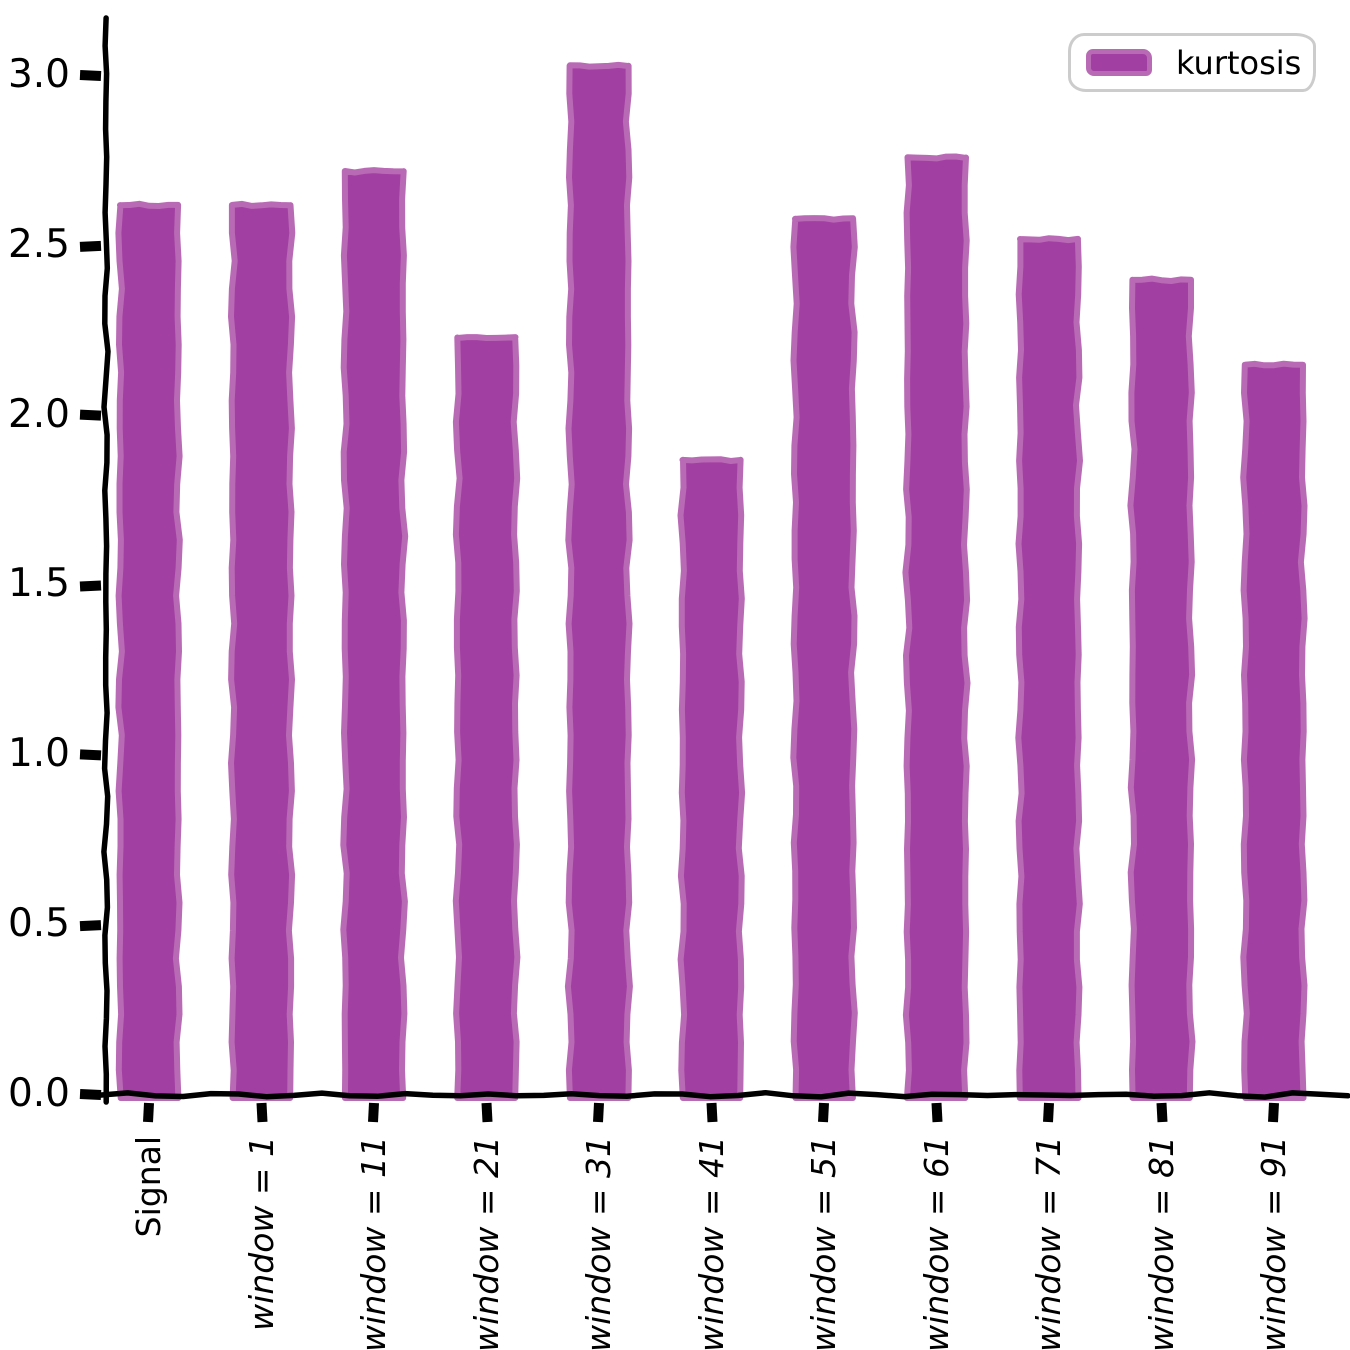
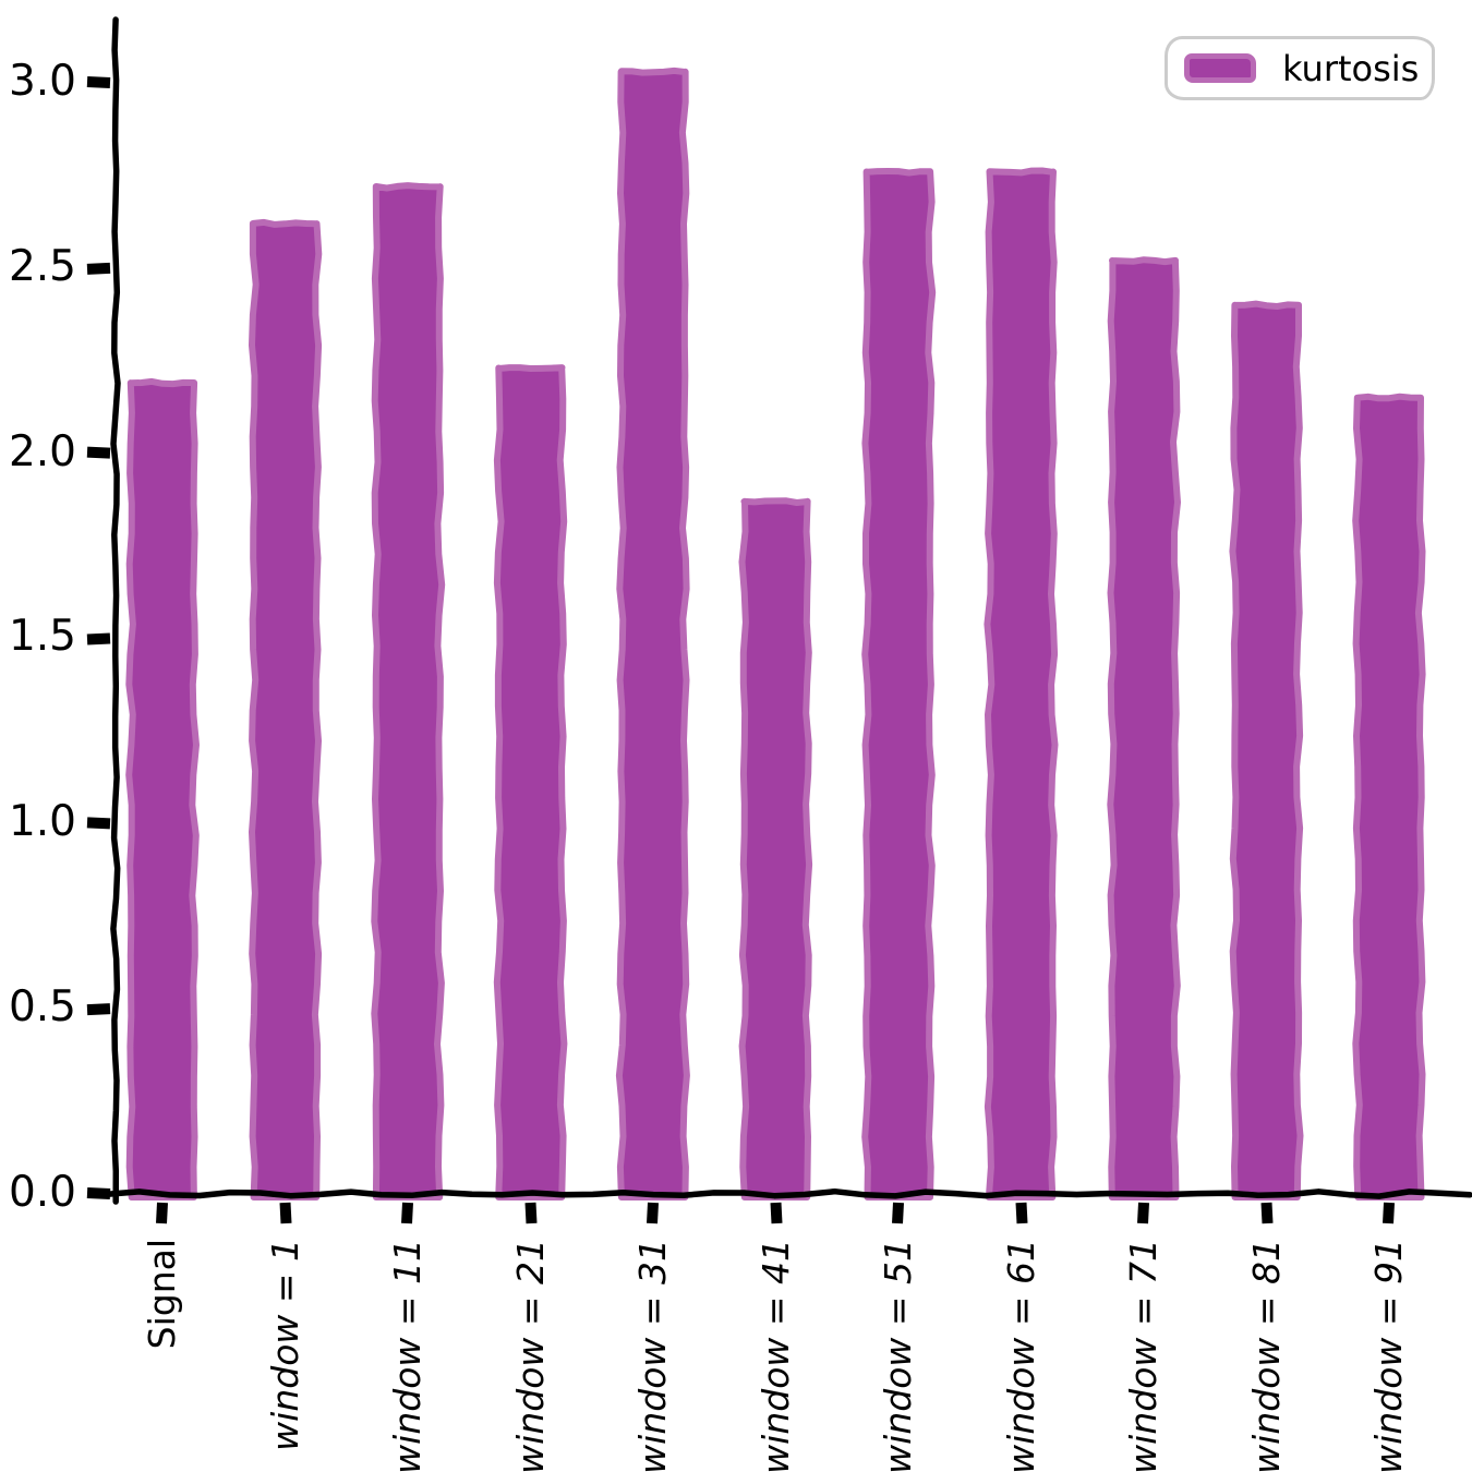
Signal: 2.62 -> 2.19
window = 51: 2.58 -> 2.76
